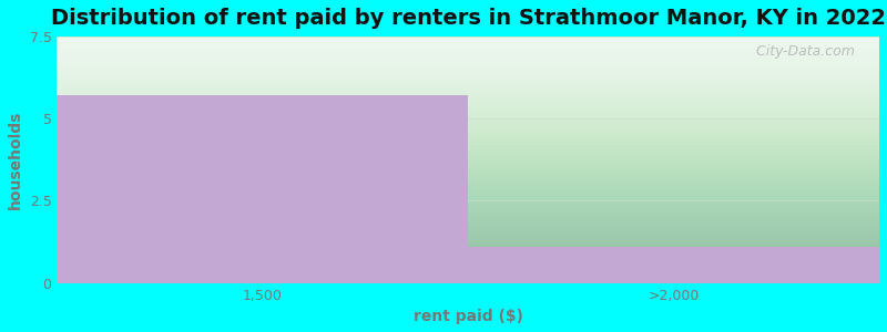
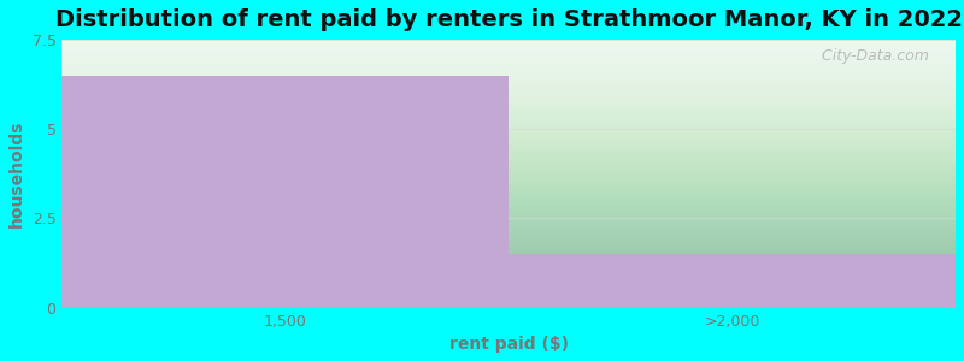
1,500: 5.7 -> 6.5
>2,000: 1.1 -> 1.5
